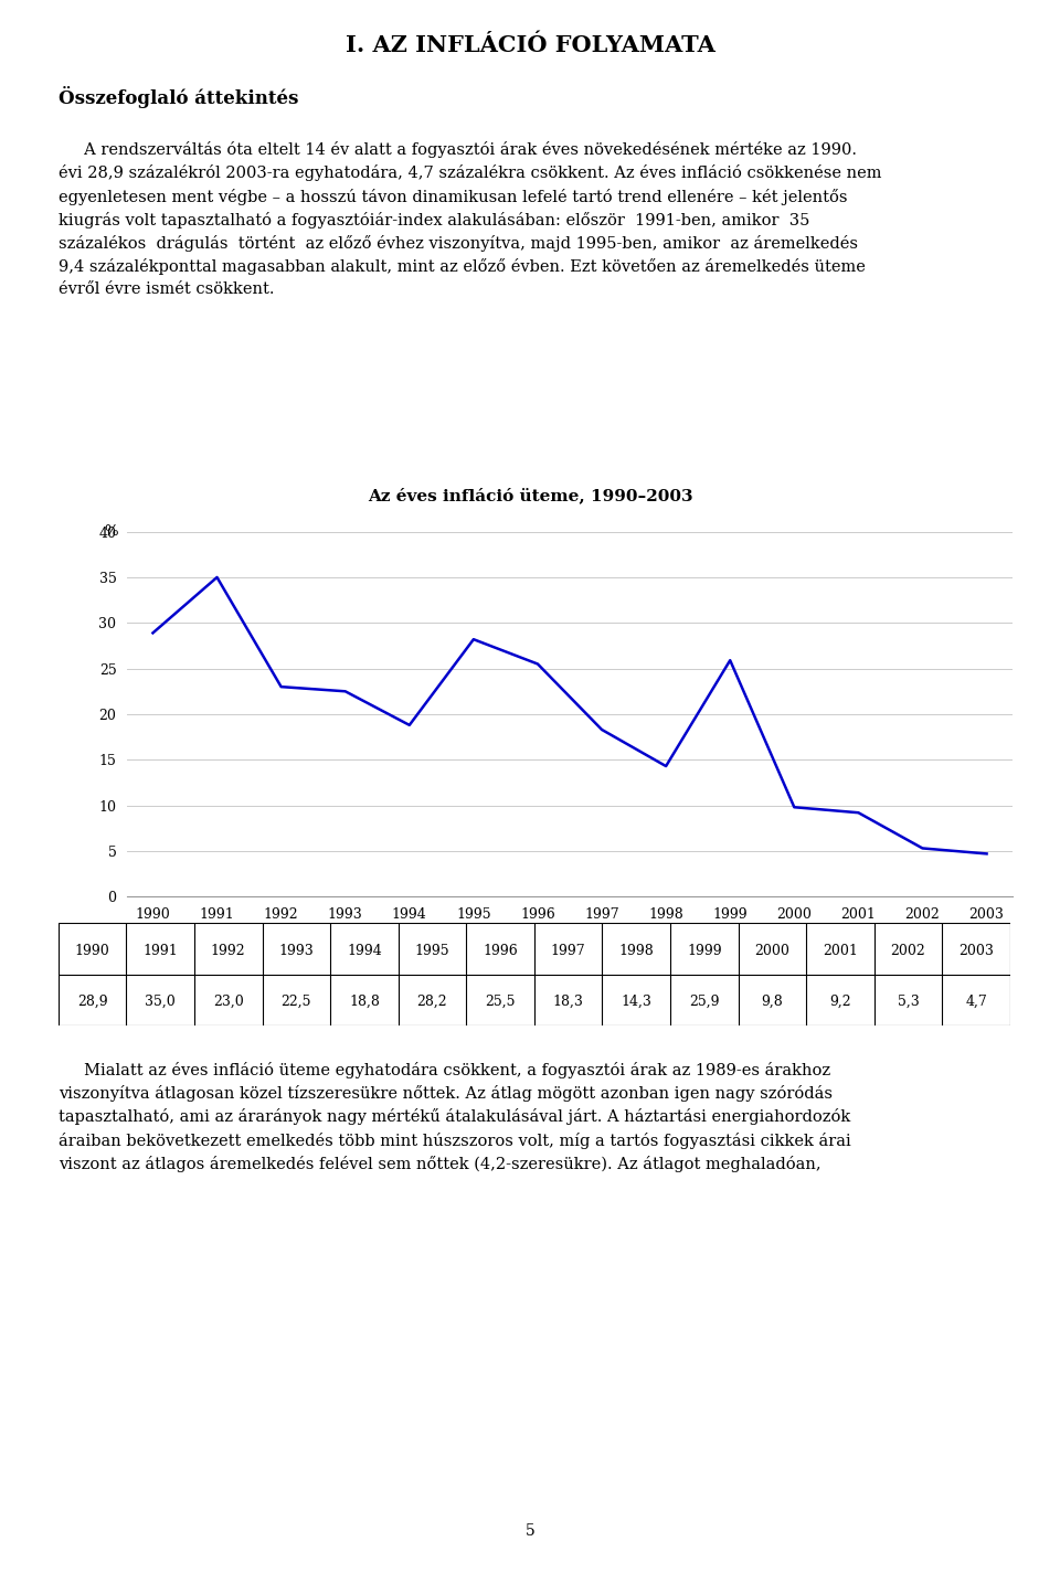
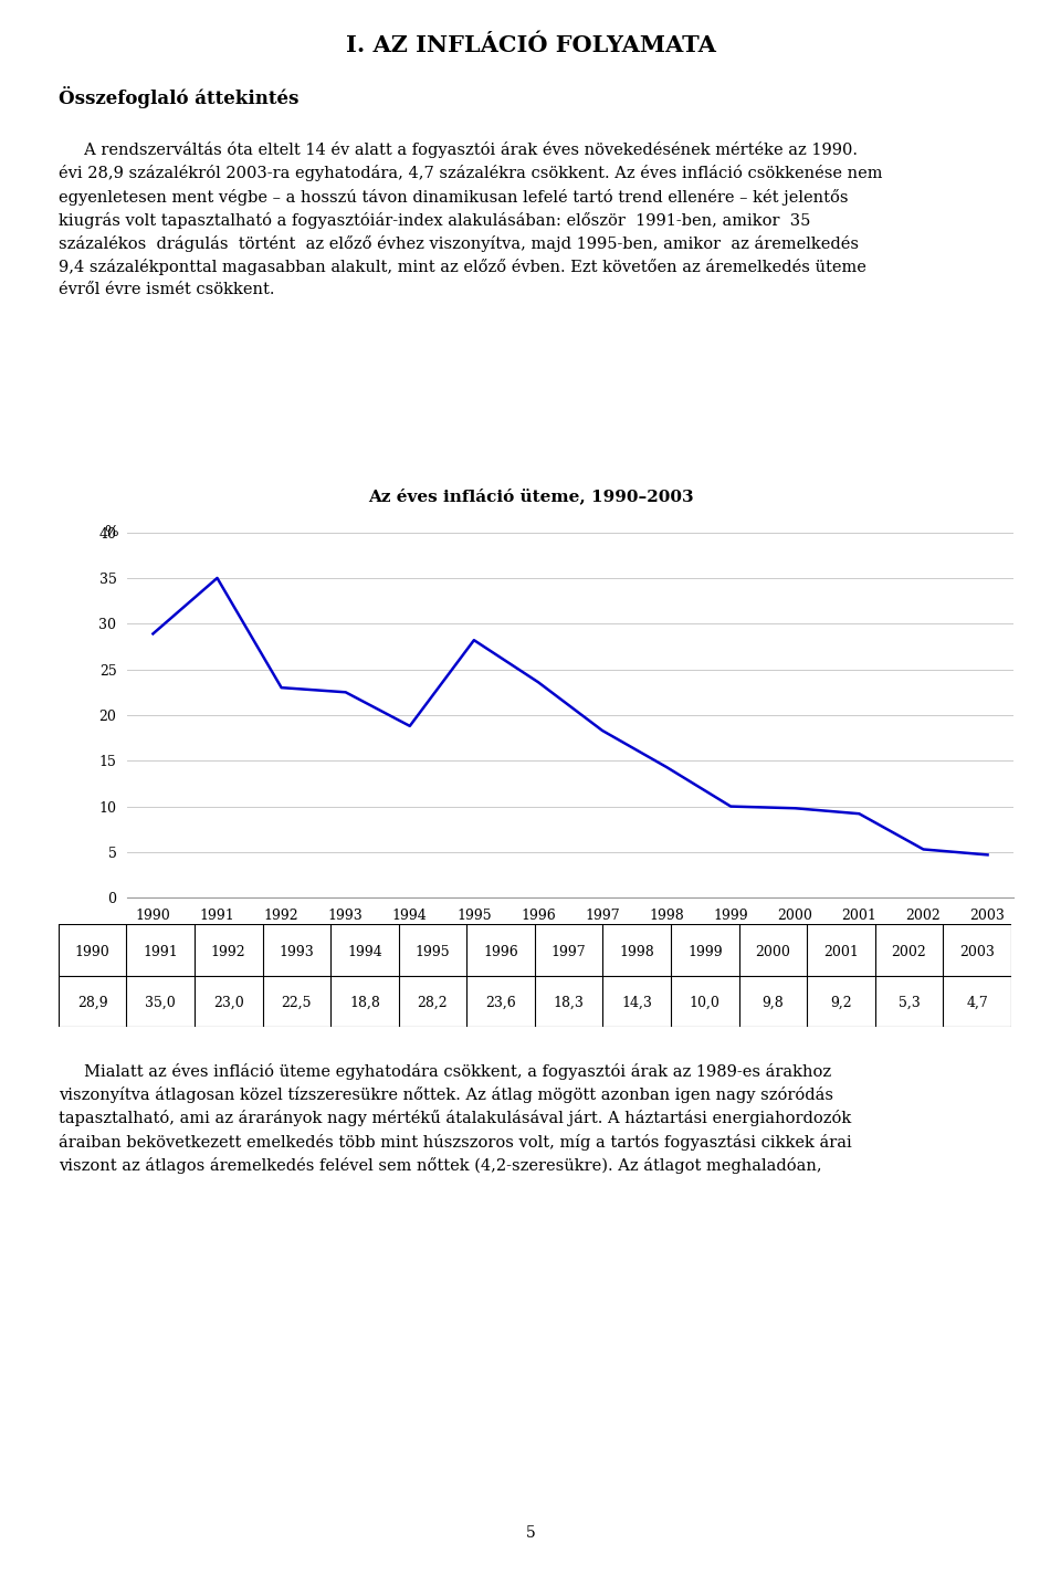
1996: 25,5 -> 23,6
1999: 25,9 -> 10,0
